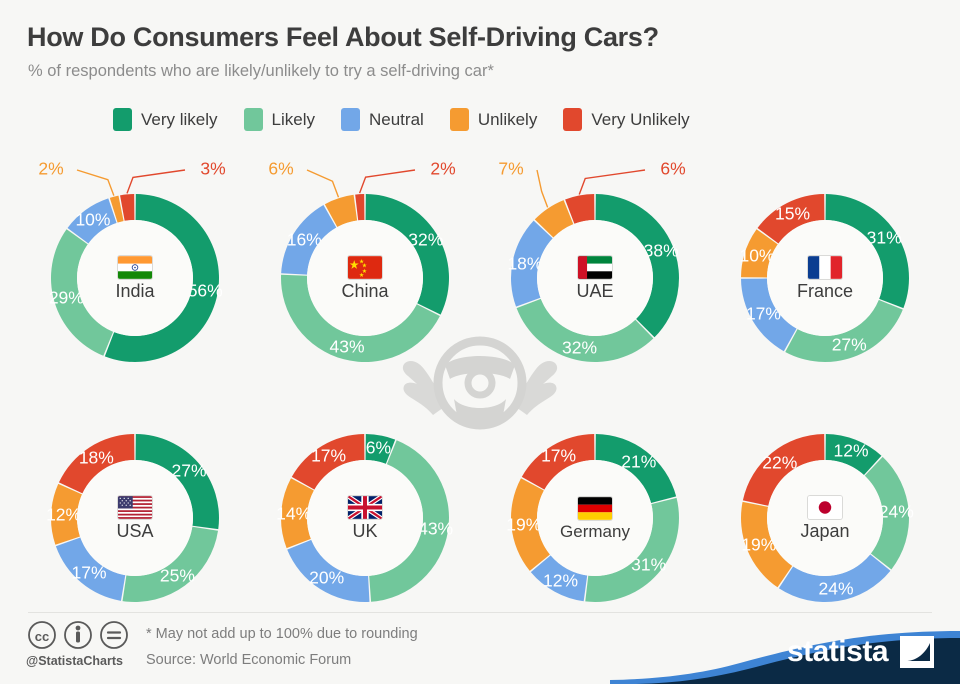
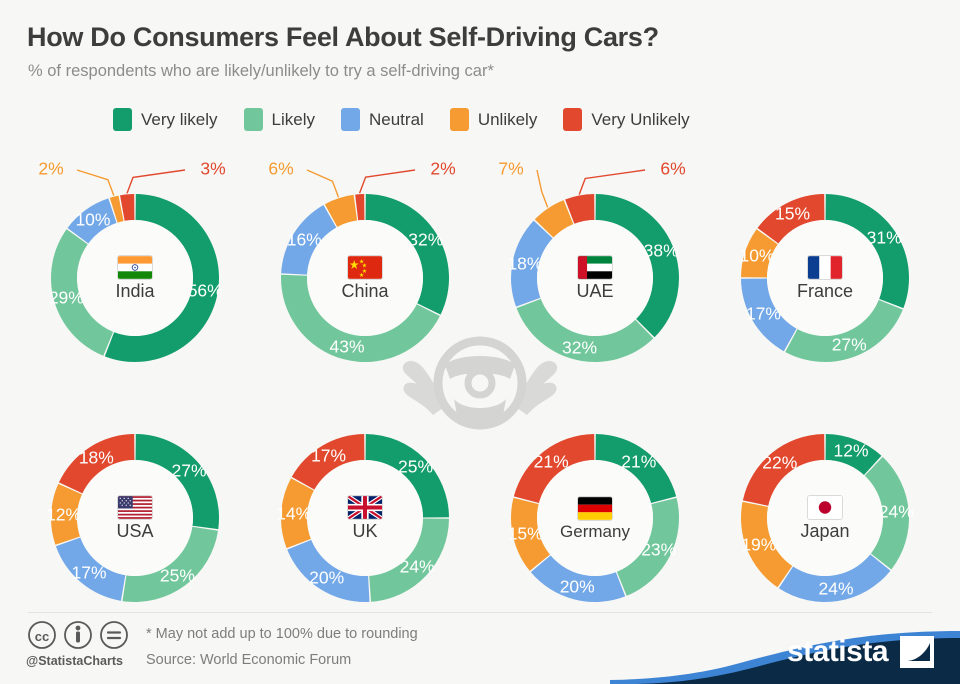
UK/Very likely: 6% -> 25%
UK/Likely: 43% -> 24%
Germany/Likely: 31% -> 23%
Germany/Neutral: 12% -> 20%
Germany/Unlikely: 19% -> 15%
Germany/Very Unlikely: 17% -> 21%
